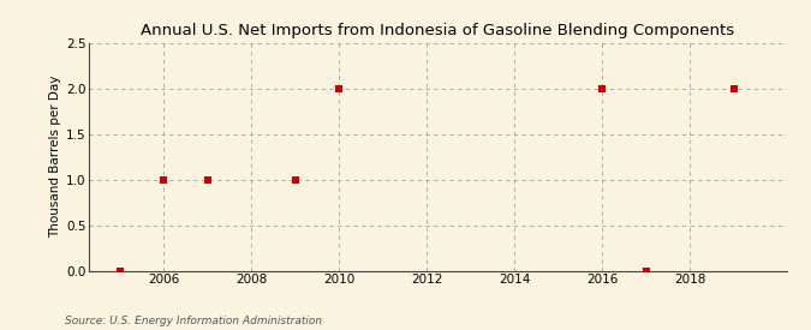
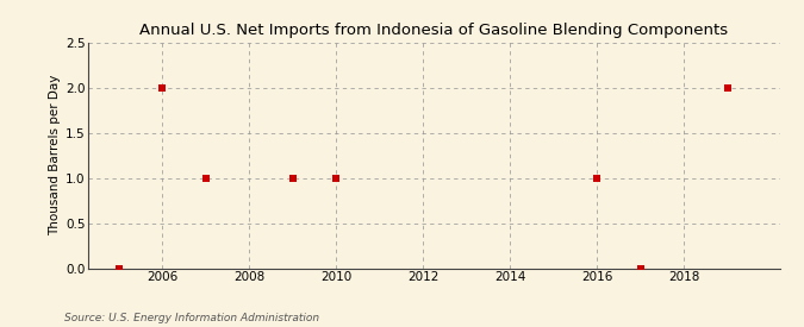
2006: 1 -> 2
2010: 2 -> 1
2016: 2 -> 1
